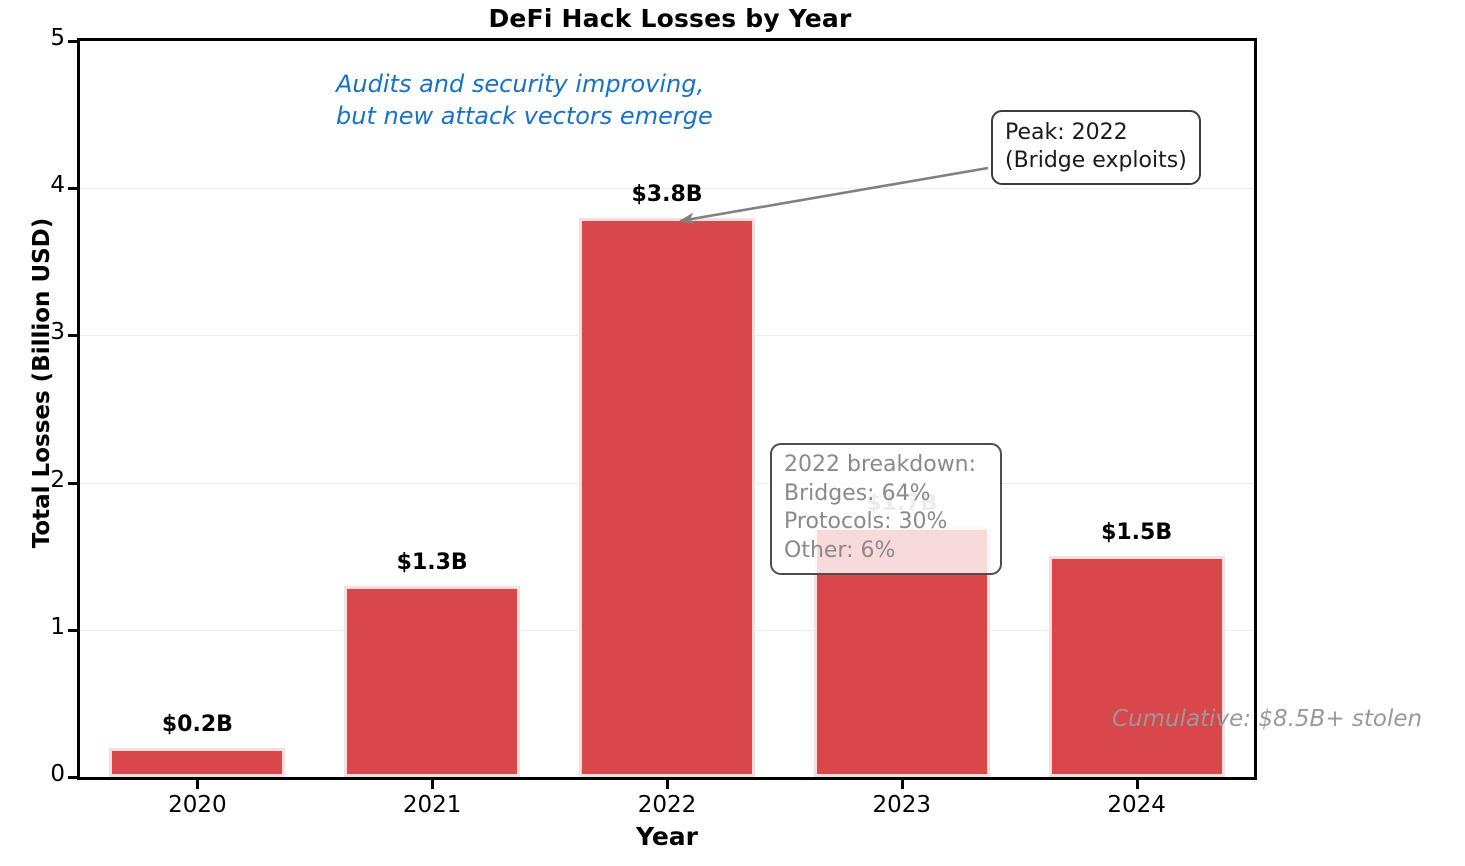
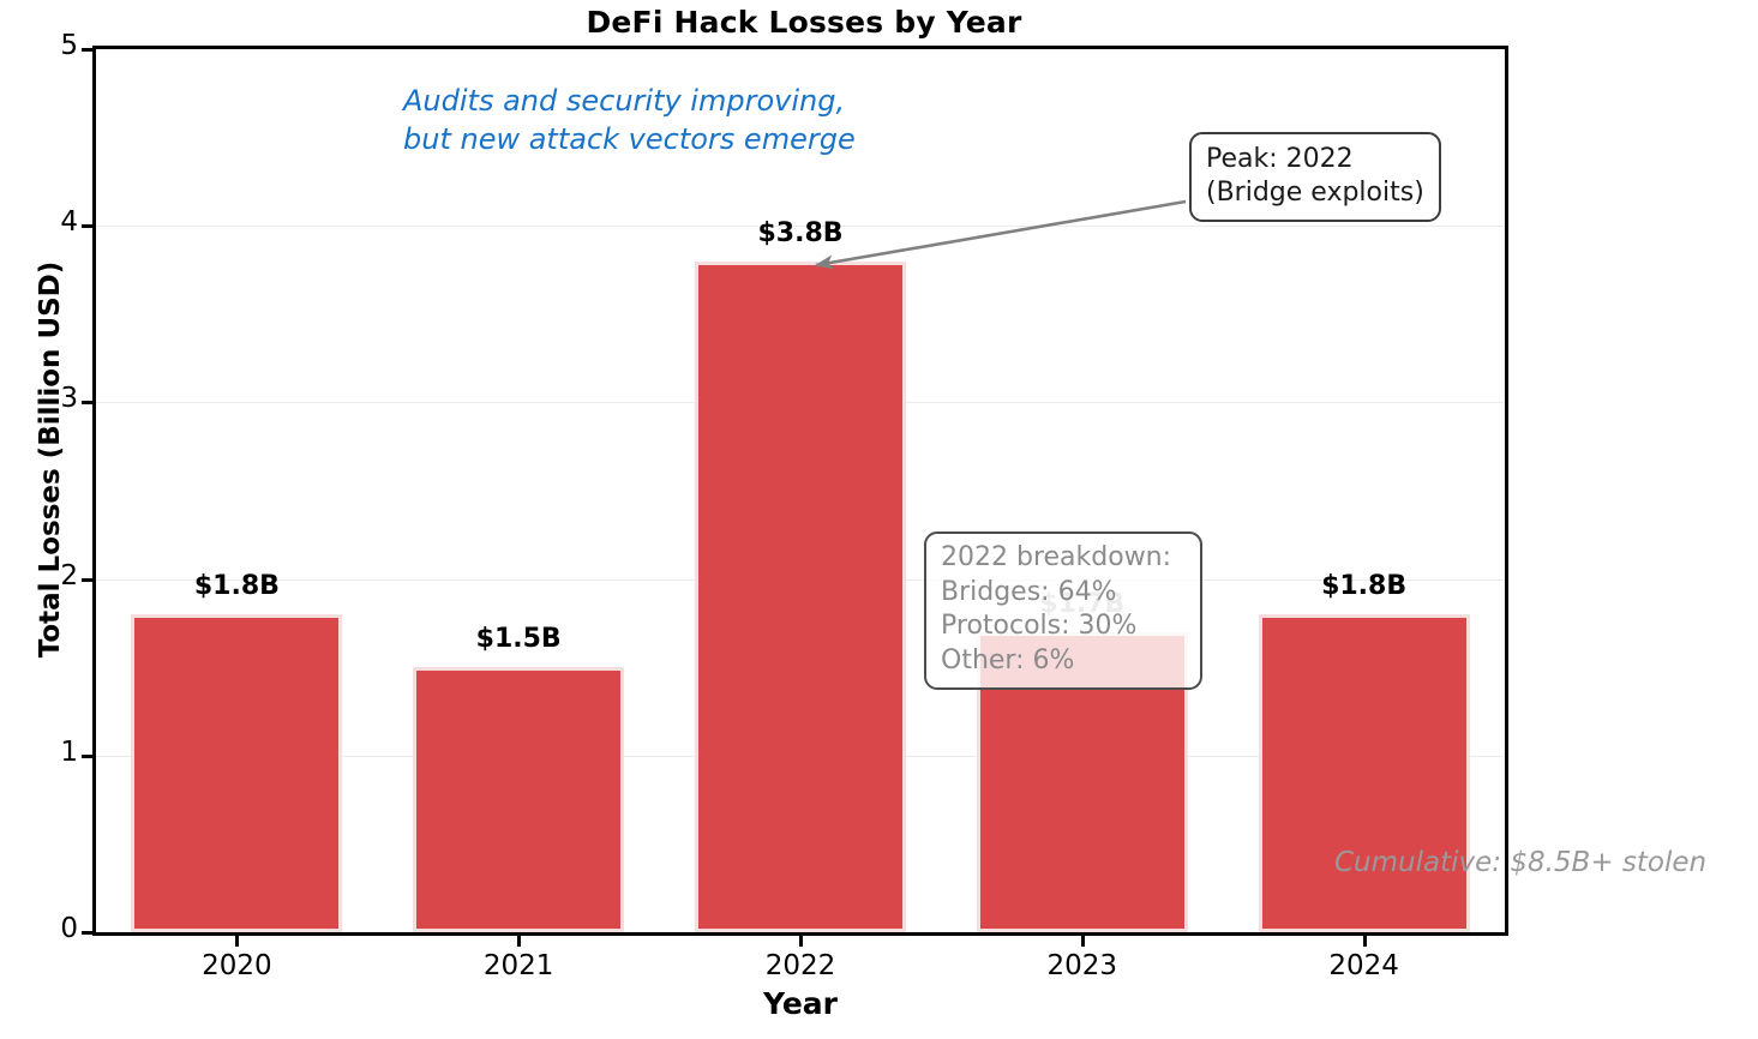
2020: $0.2B -> $1.8B
2021: $1.3B -> $1.5B
2024: $1.5B -> $1.8B
